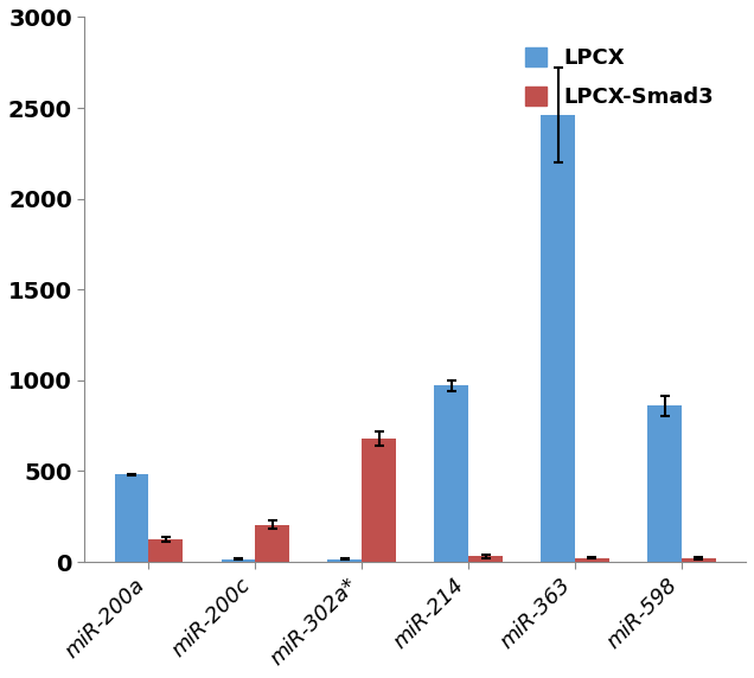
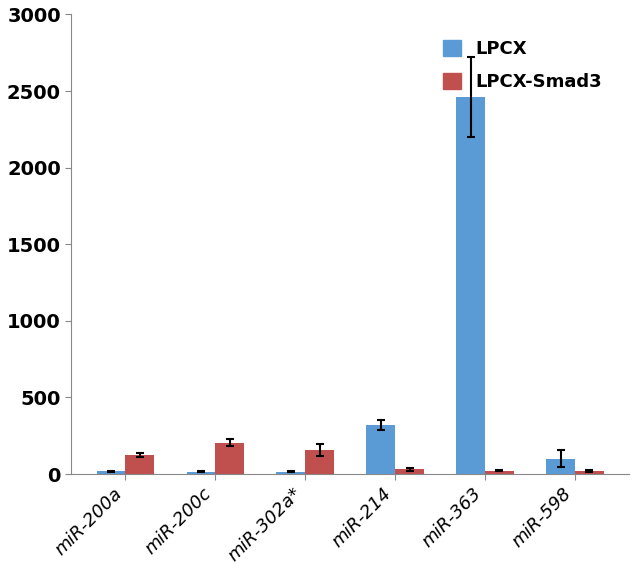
LPCX/miR-200a: 480 -> 20
LPCX-Smad3/miR-302a*: 680 -> 160
LPCX/miR-214: 970 -> 320
LPCX/miR-598: 860 -> 100
